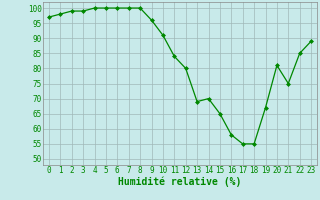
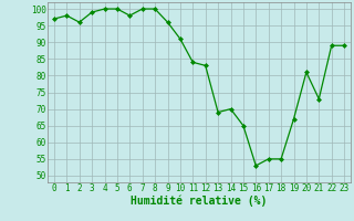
2: 99 -> 96
6: 100 -> 98
12: 80 -> 83
16: 58 -> 53
21: 75 -> 73
22: 85 -> 89
